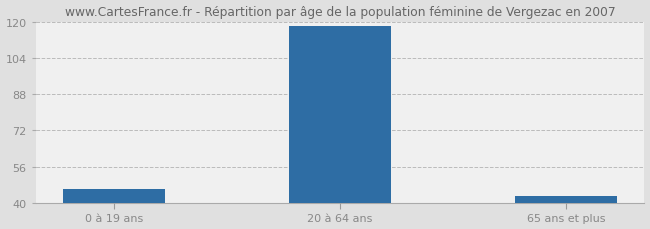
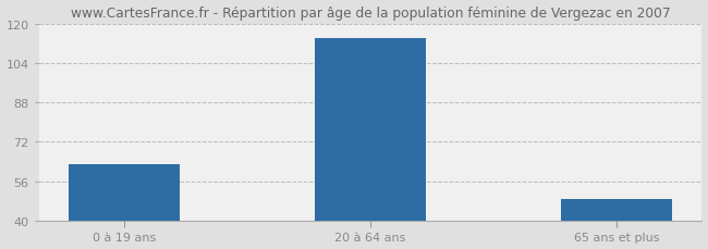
0 à 19 ans: 46 -> 63
20 à 64 ans: 118 -> 114
65 ans et plus: 43 -> 49
